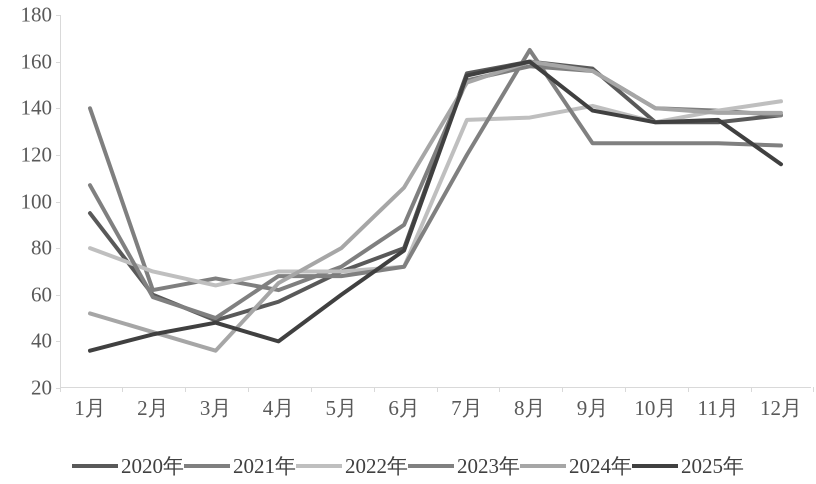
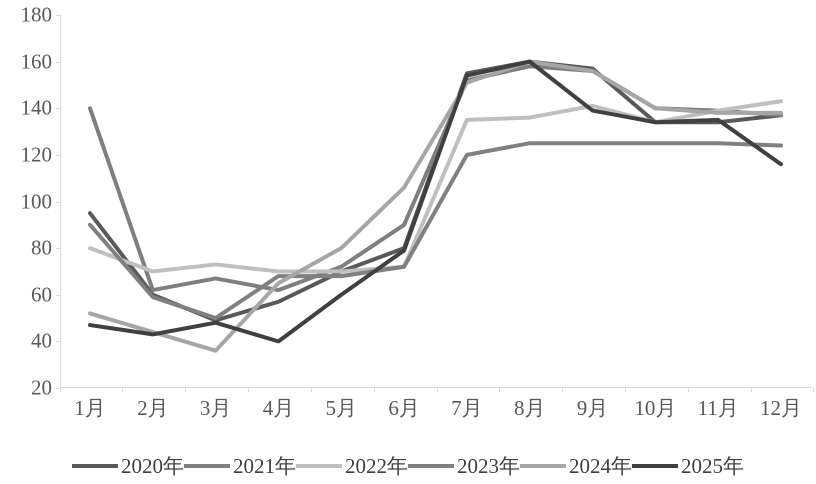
2023年/1月: 107 -> 90
2025年/1月: 36 -> 47
2022年/3月: 64 -> 73
2023年/8月: 165 -> 125
